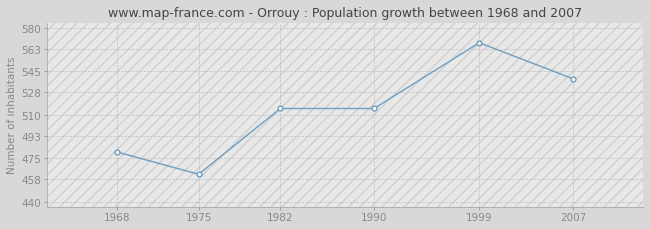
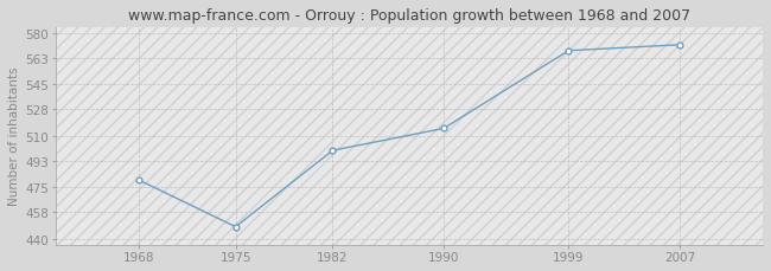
1975: 462 -> 448
1982: 515 -> 500
2007: 539 -> 572
